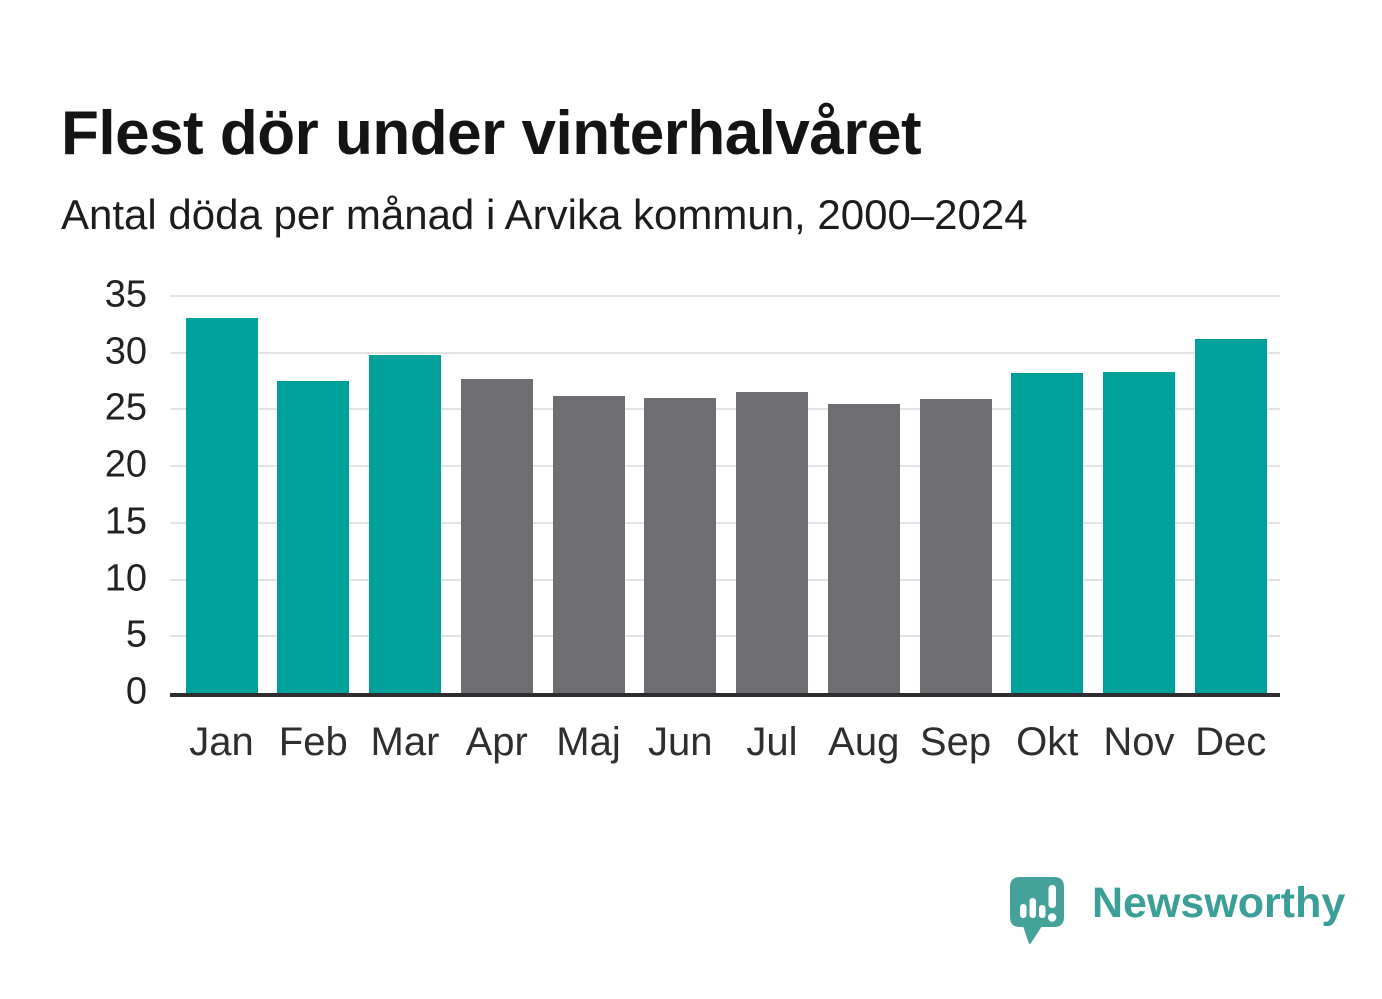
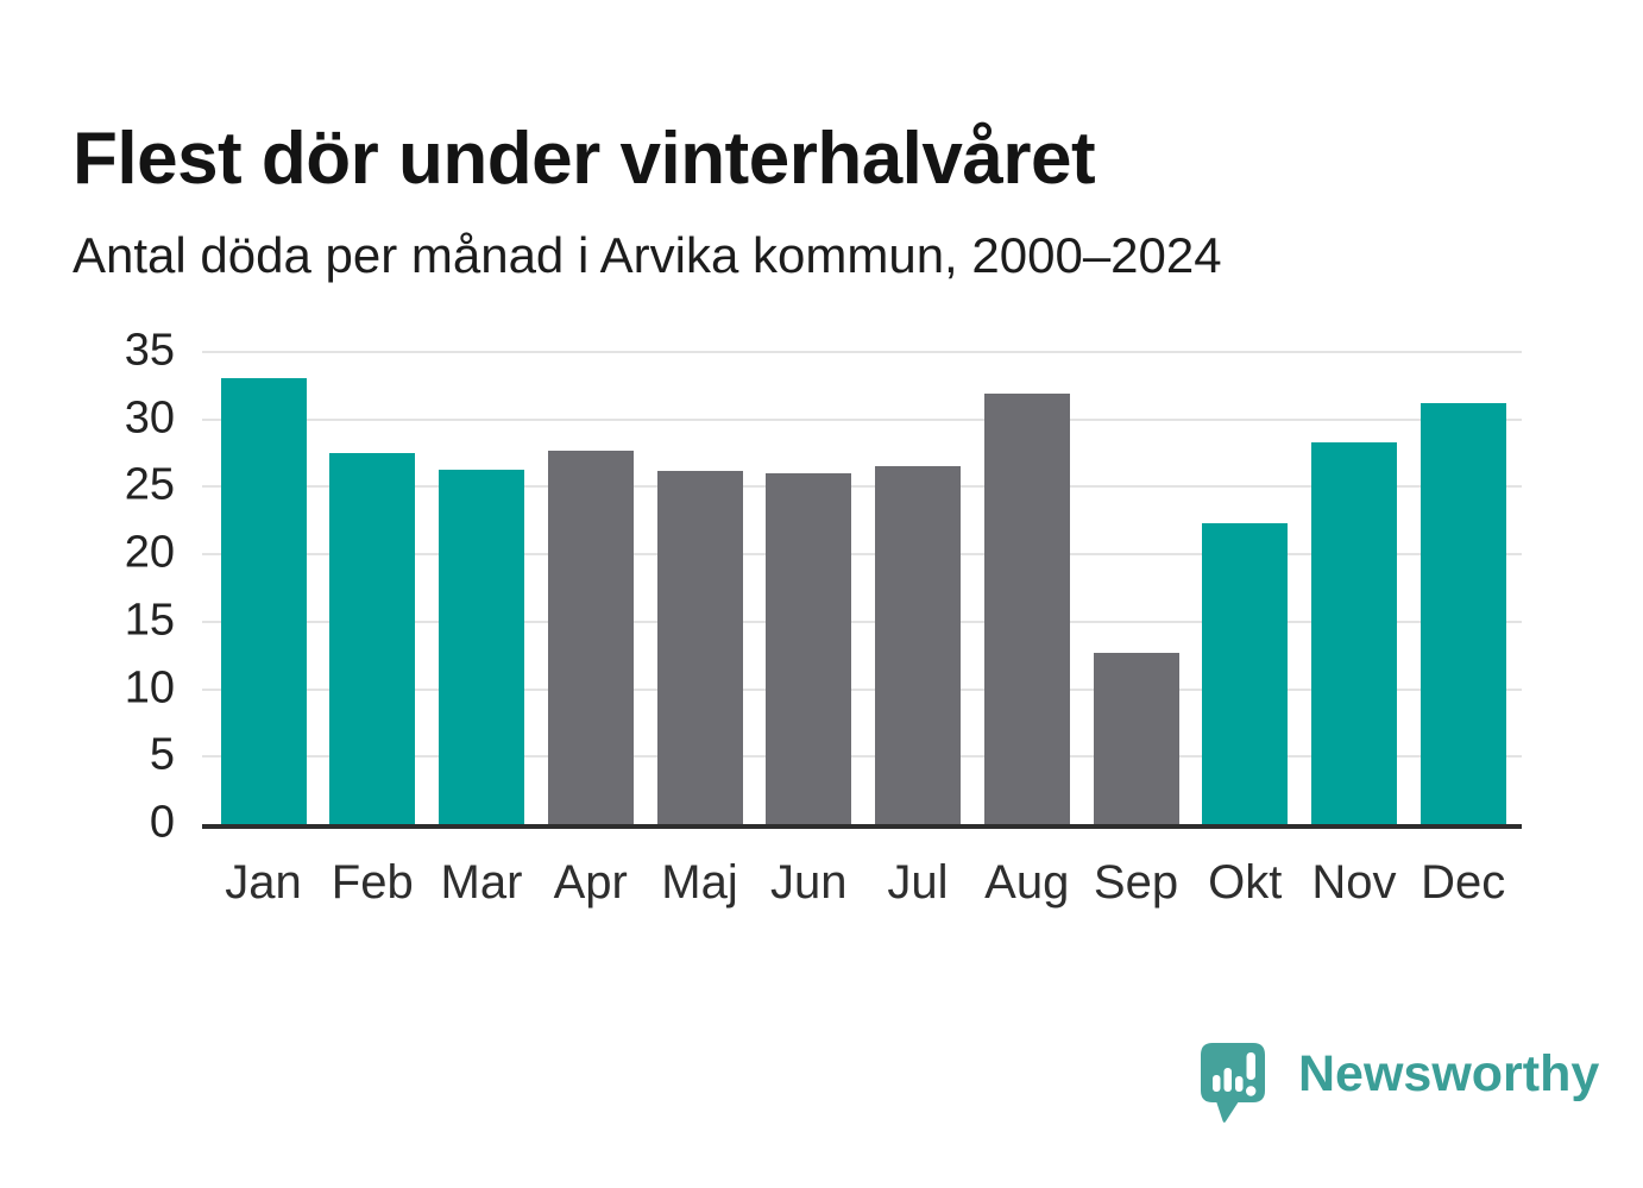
Mar: 29.8 -> 26.3
Aug: 25.5 -> 31.9
Sep: 25.9 -> 12.7
Okt: 28.2 -> 22.3
